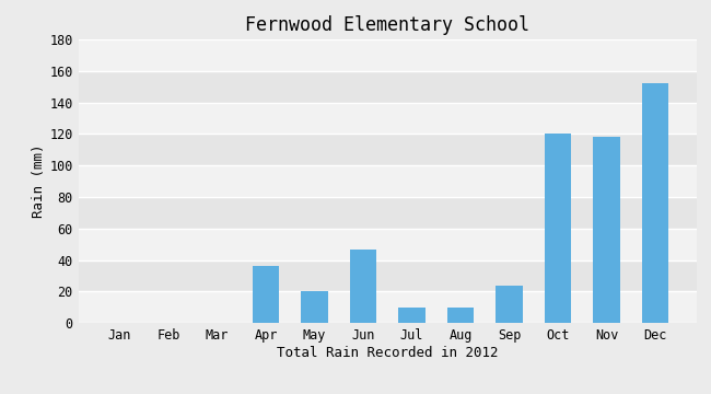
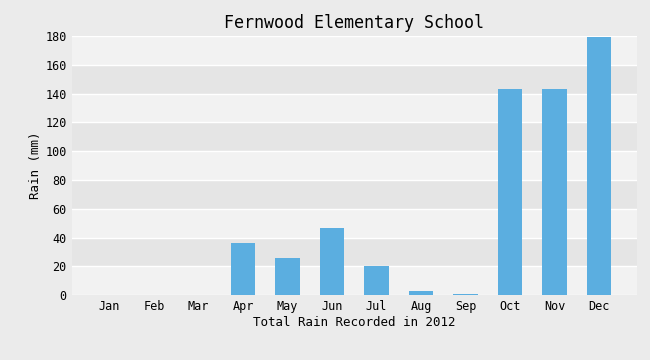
May: 20 -> 26
Jul: 10 -> 20
Aug: 10 -> 3
Sep: 24 -> 1
Oct: 120 -> 143
Nov: 118 -> 143
Dec: 152 -> 179
